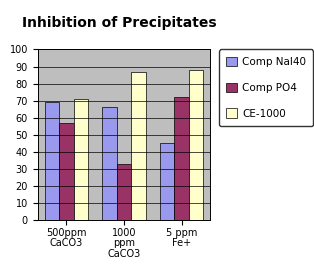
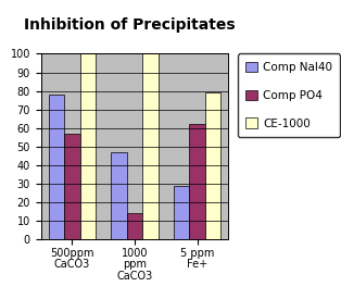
Comp NaI40/500ppm CaCO3: 69 -> 78
CE-1000/500ppm CaCO3: 71 -> 100
Comp NaI40/1000 ppm CaCO3: 66 -> 47
Comp PO4/1000 ppm CaCO3: 33 -> 14
CE-1000/1000 ppm CaCO3: 87 -> 100
Comp NaI40/5 ppm Fe+: 45 -> 29
Comp PO4/5 ppm Fe+: 72 -> 62
CE-1000/5 ppm Fe+: 88 -> 79
